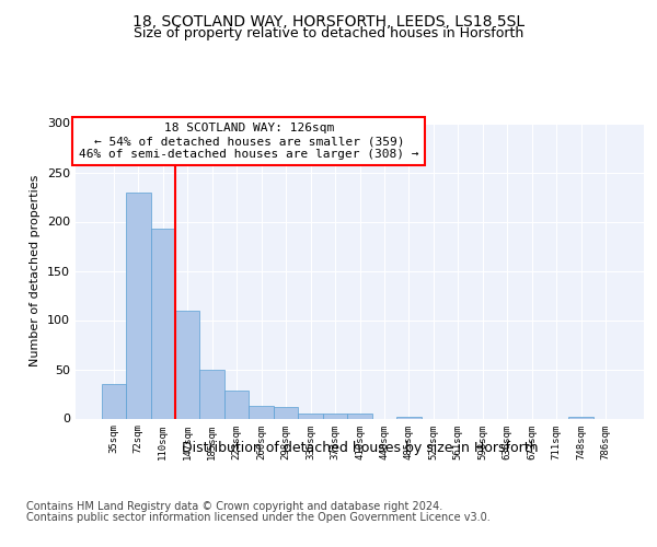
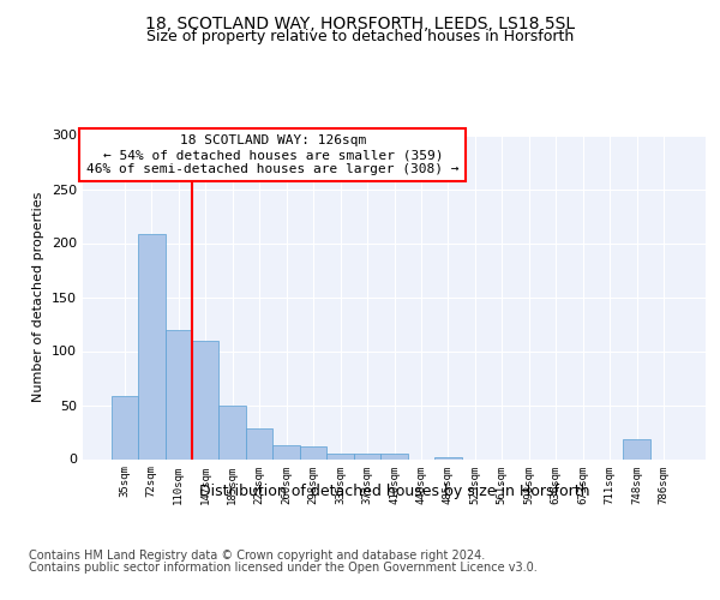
35sqm: 35 -> 58
72sqm: 230 -> 208
110sqm: 193 -> 120
748sqm: 2 -> 18
